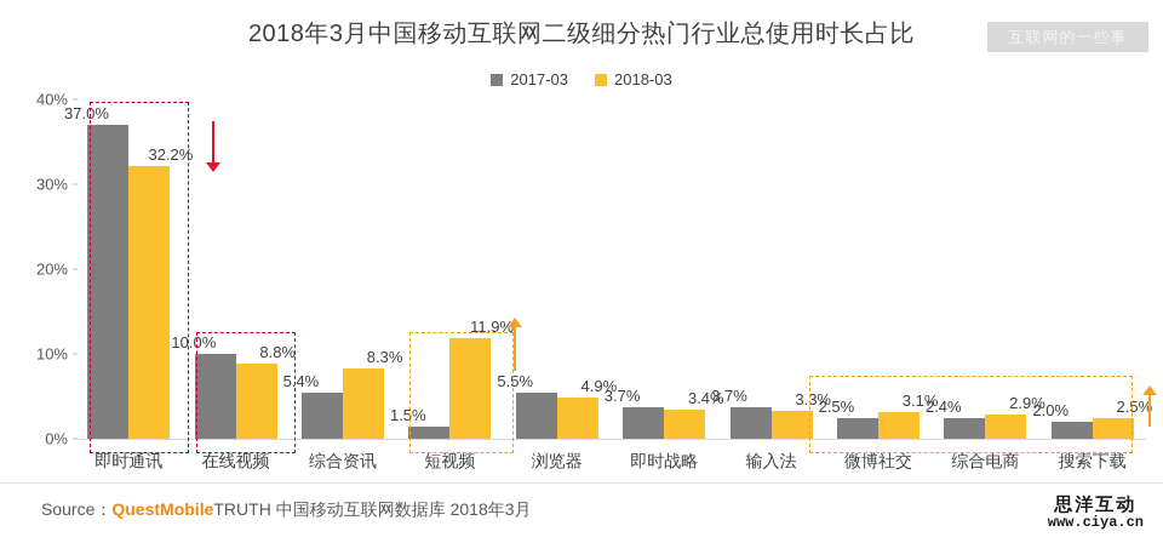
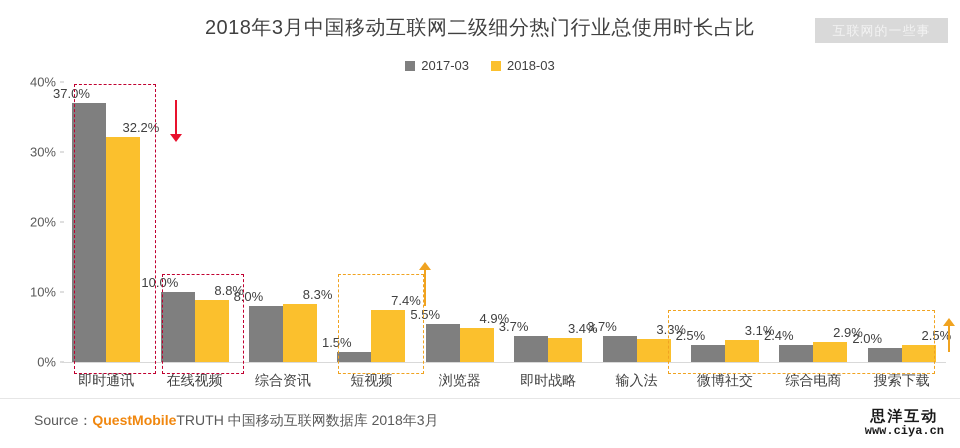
2017-03/综合资讯: 5.4% -> 8.0%
2018-03/短视频: 11.9% -> 7.4%
